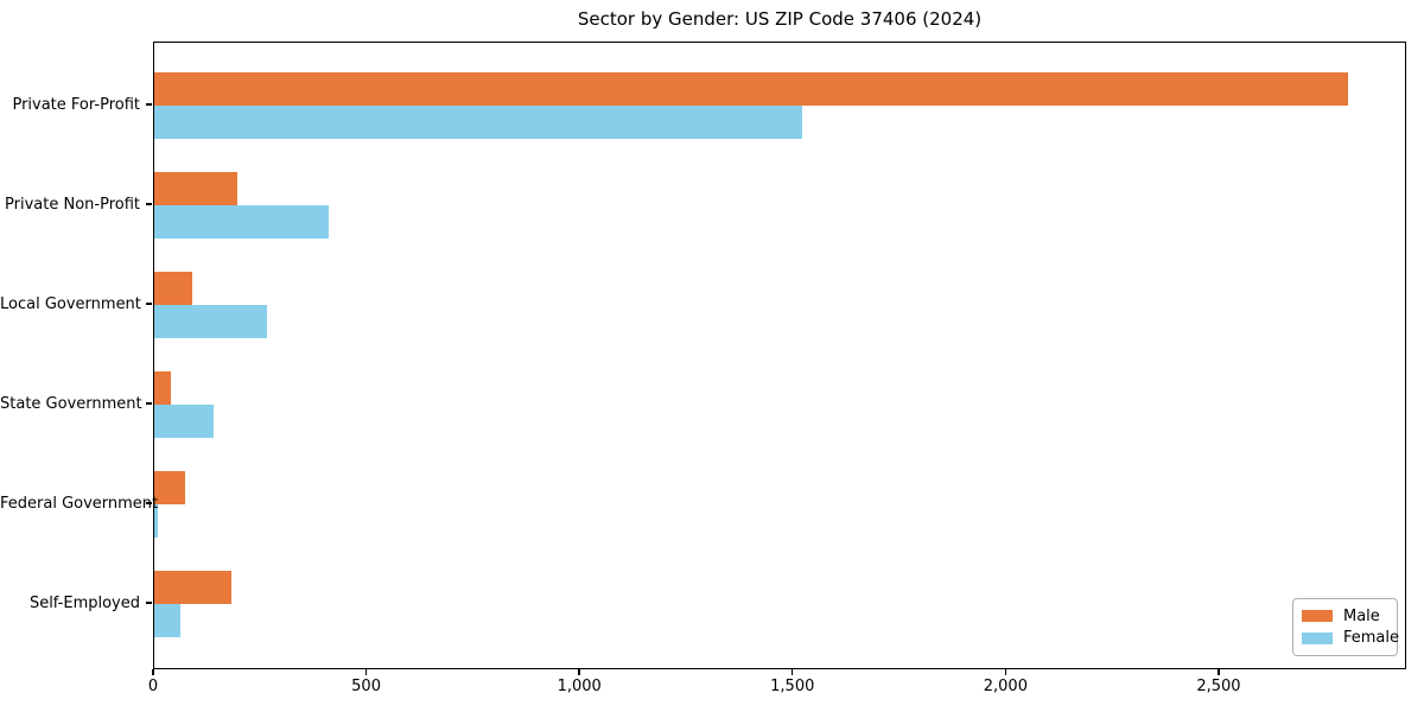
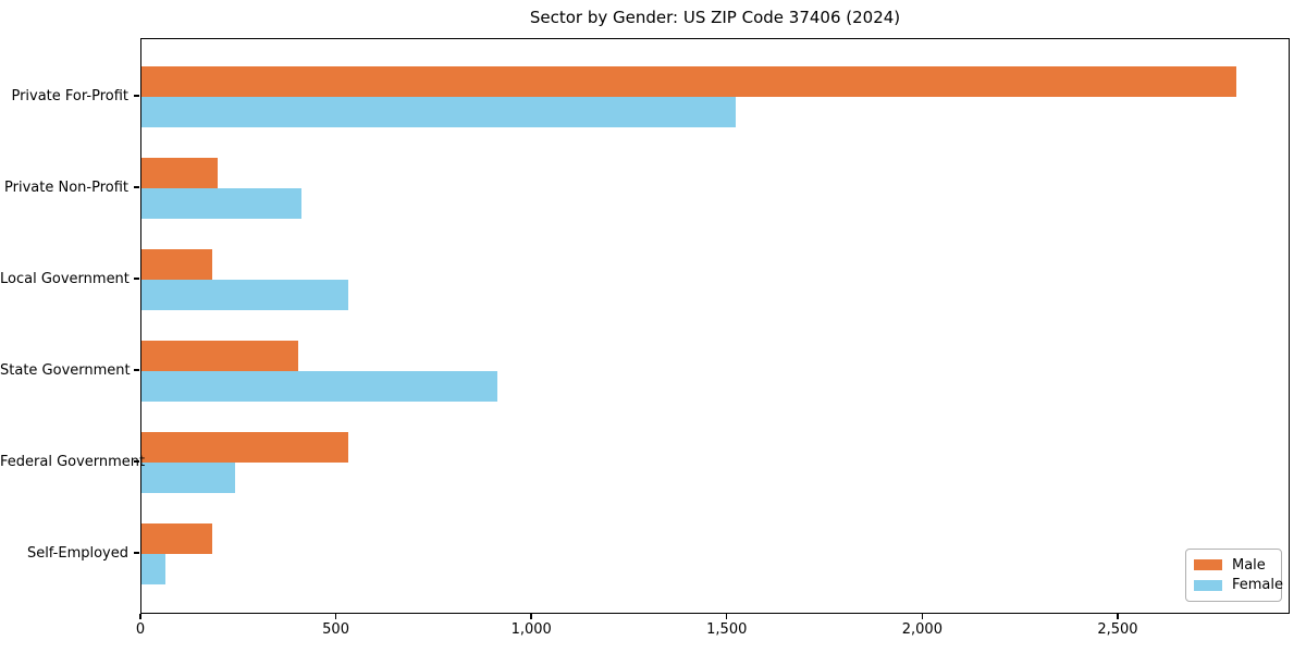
Male/Local Government: 90 -> 180
Female/Local Government: 260 -> 530
Male/State Government: 40 -> 400
Female/State Government: 140 -> 910
Male/Federal Government: 70 -> 530
Female/Federal Government: 10 -> 240
